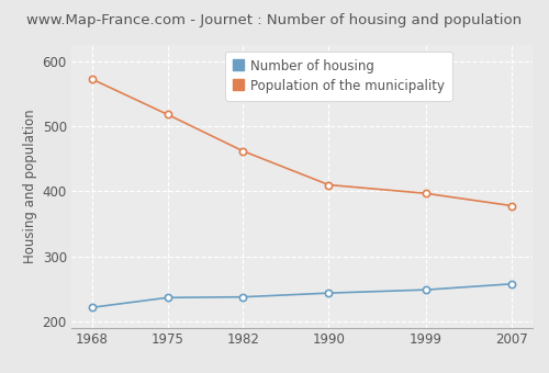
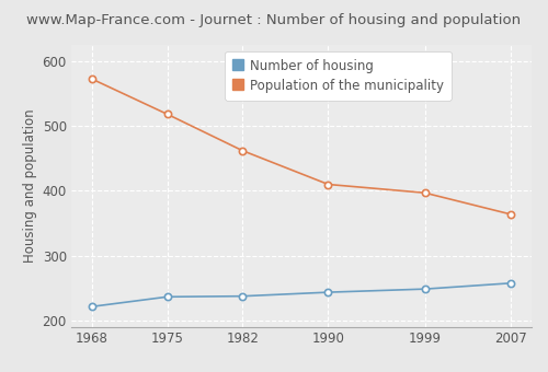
Population of the municipality/2007: 378 -> 364
